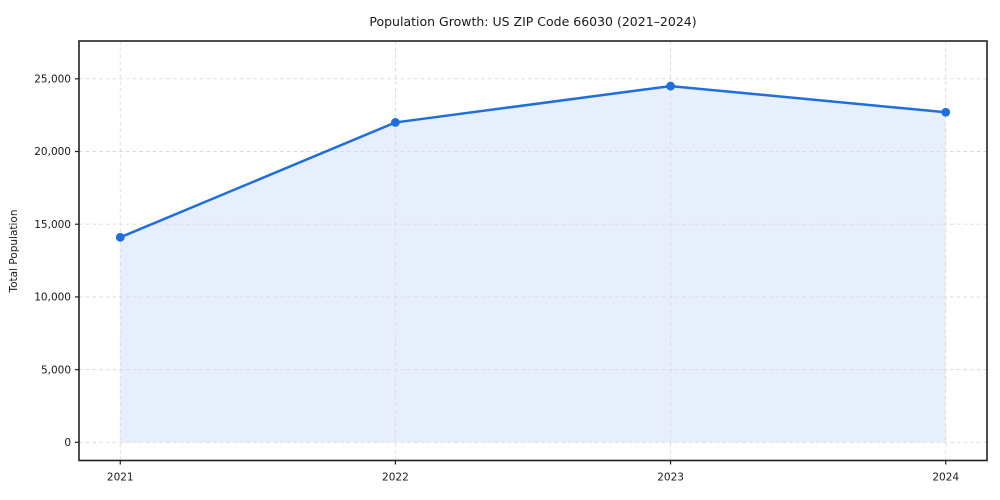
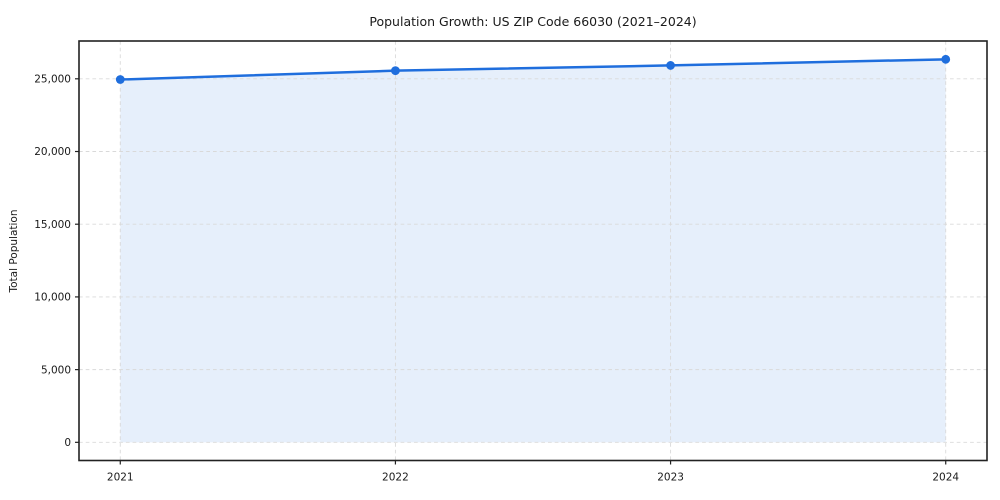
2021: 14100 -> 25000
2022: 22000 -> 25600
2023: 24500 -> 25900
2024: 22700 -> 26300
